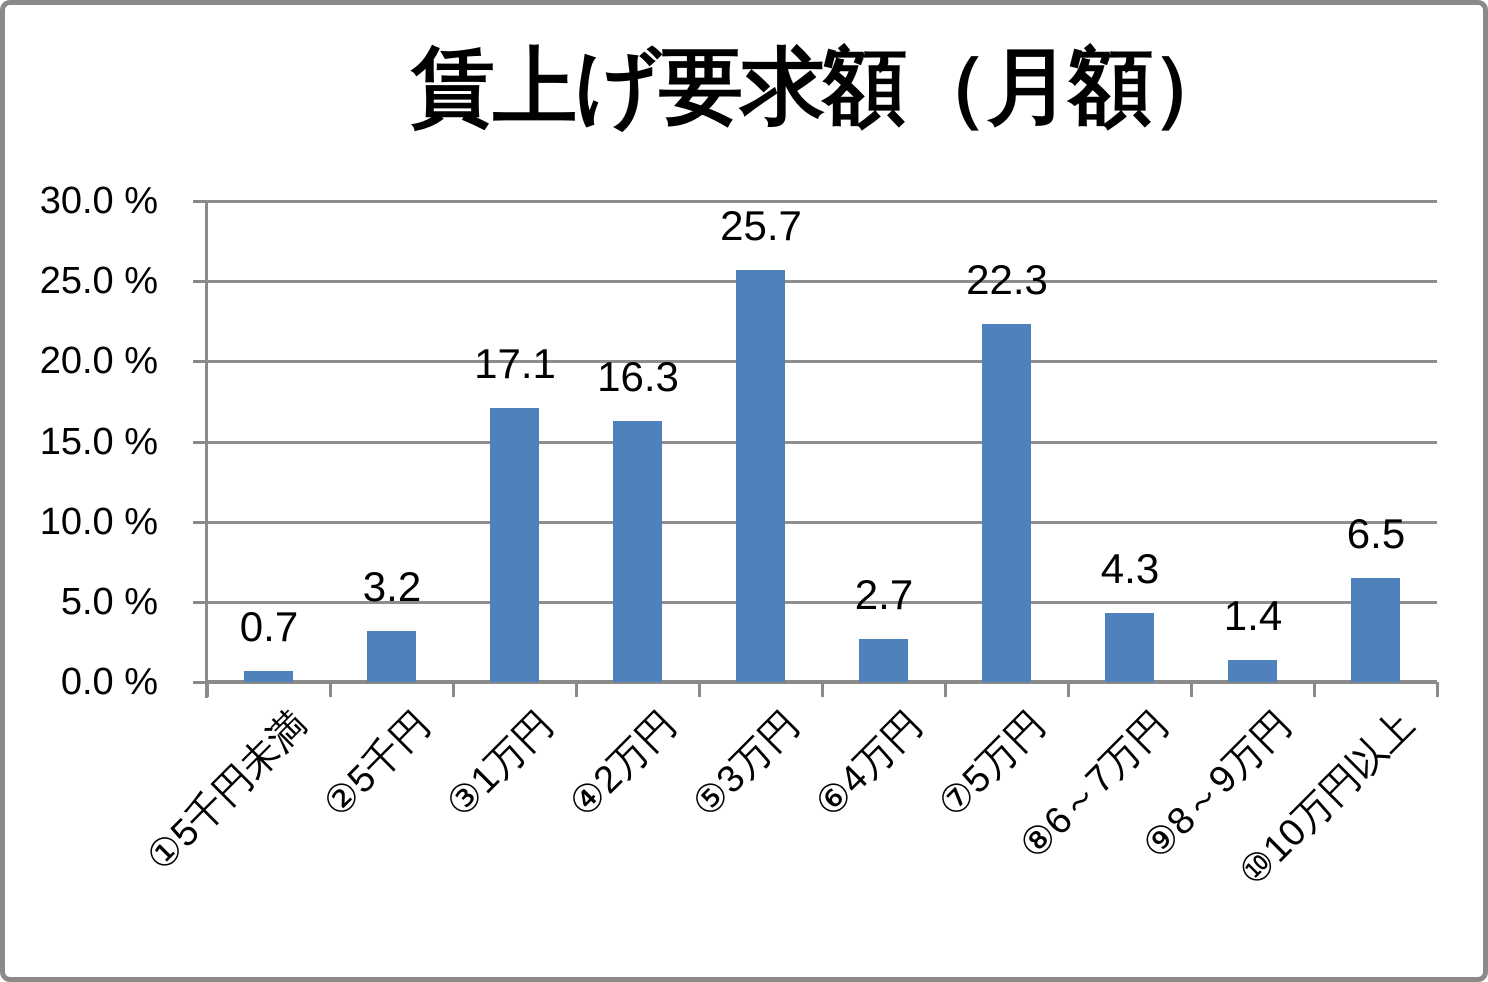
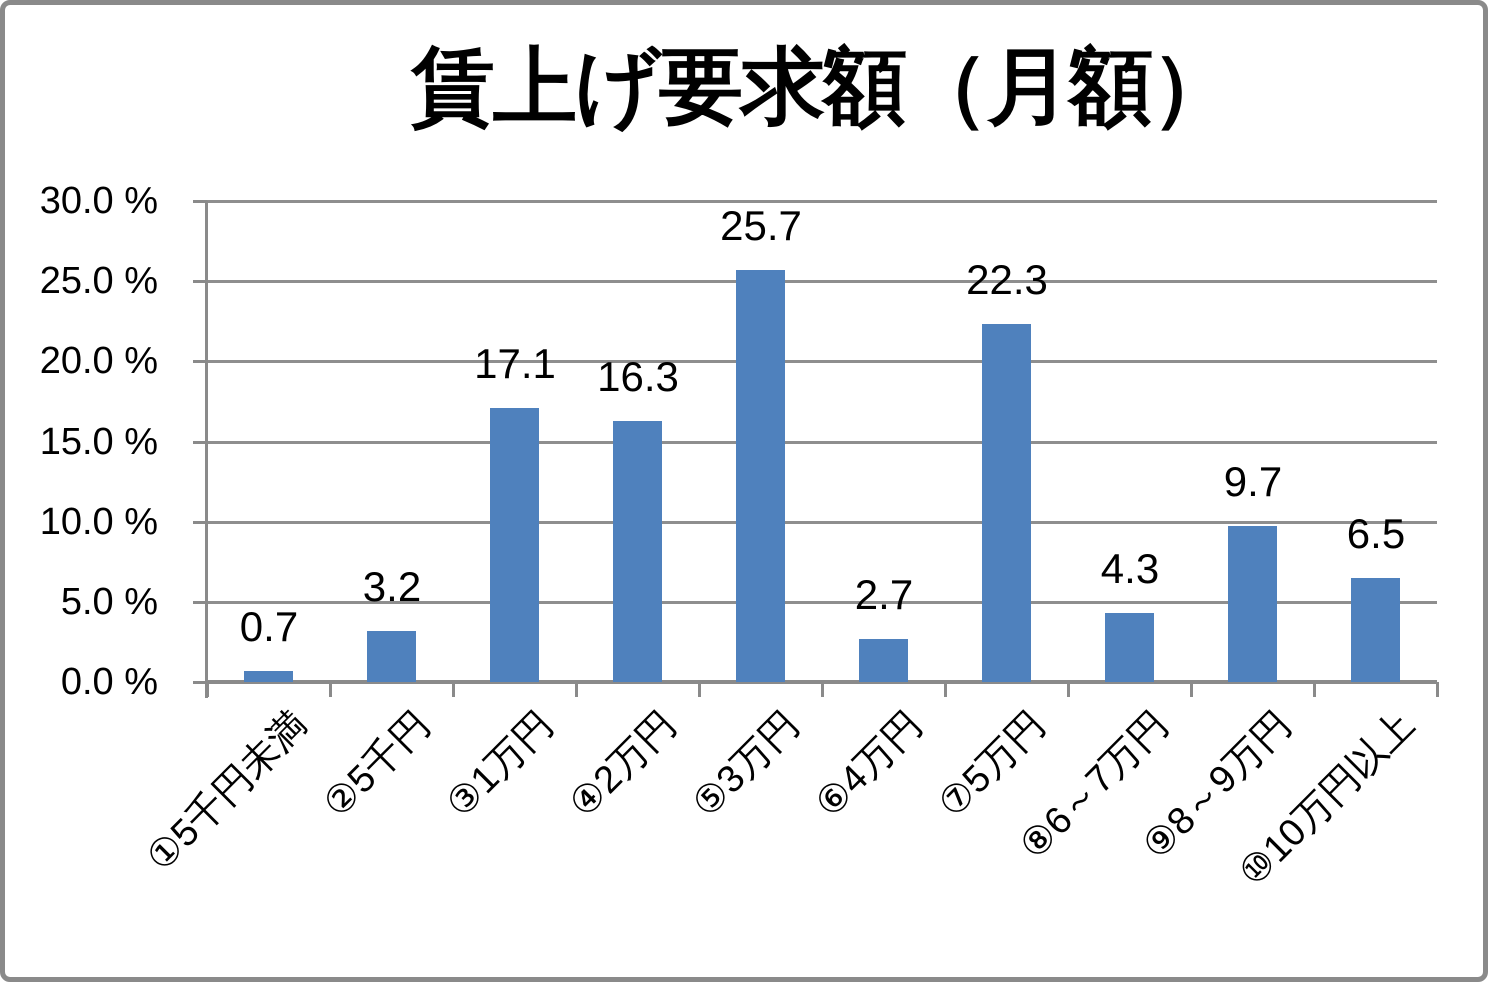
⑨8～9万円: 1.4 -> 9.7
